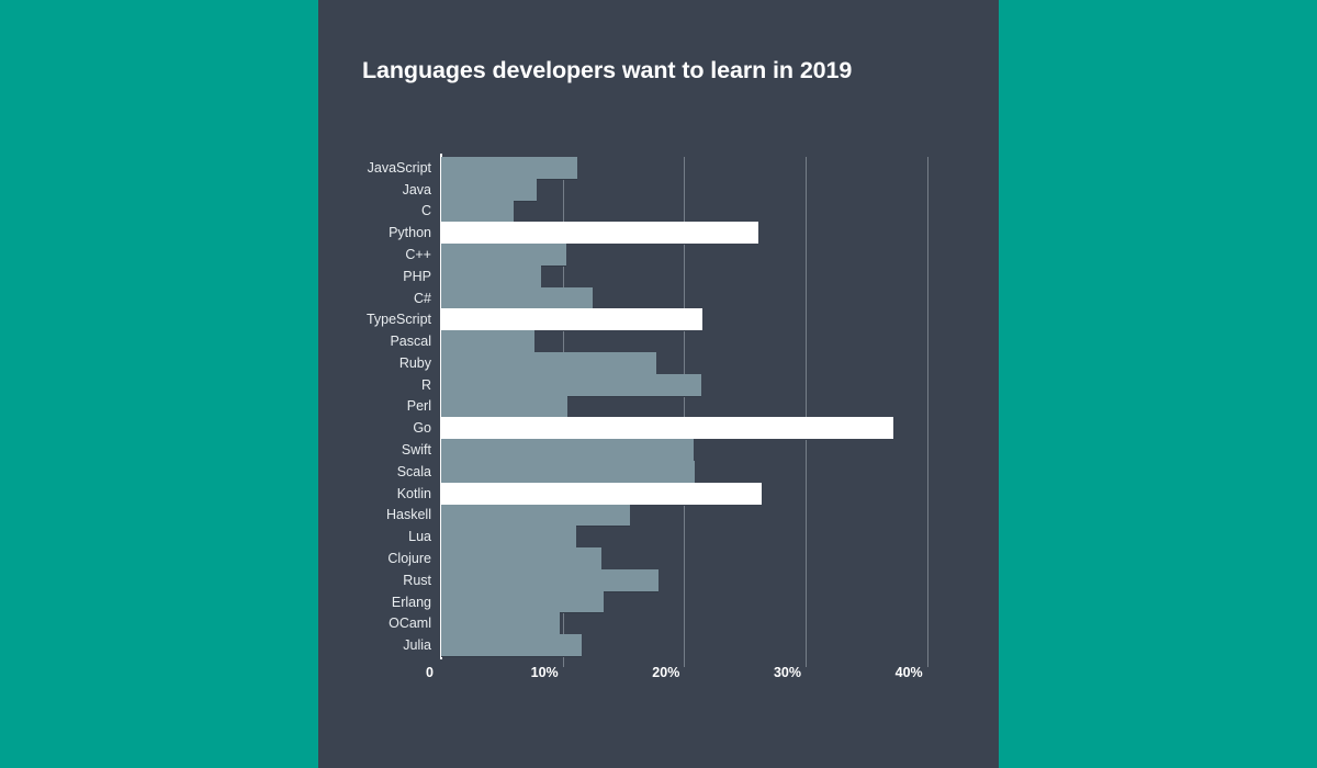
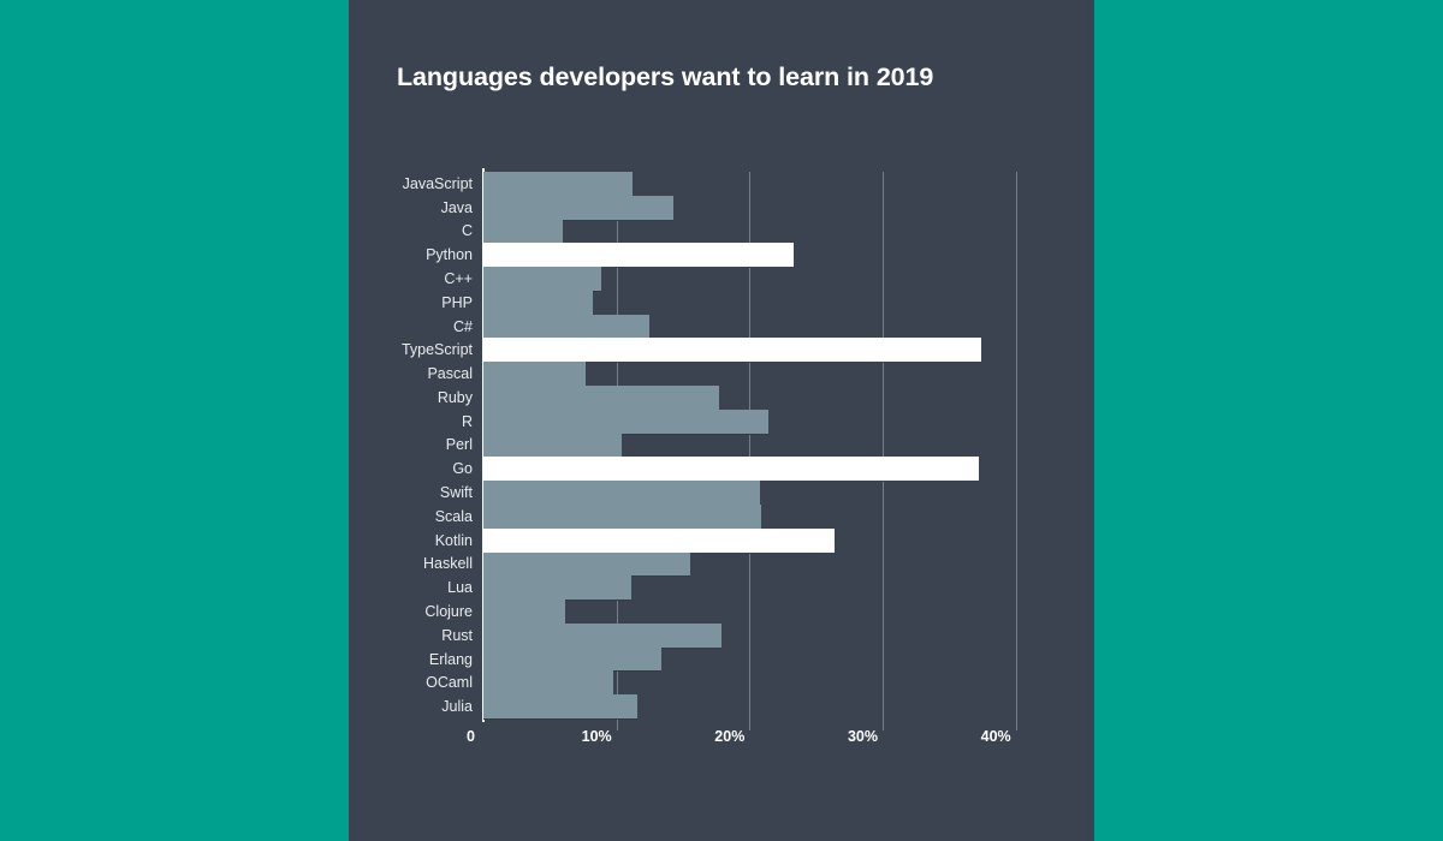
Java: 7.9% -> 14.3%
Python: 26.1% -> 23.3%
C++: 10.3% -> 8.9%
TypeScript: 21.5% -> 37.4%
Clojure: 13.2% -> 6.1%
